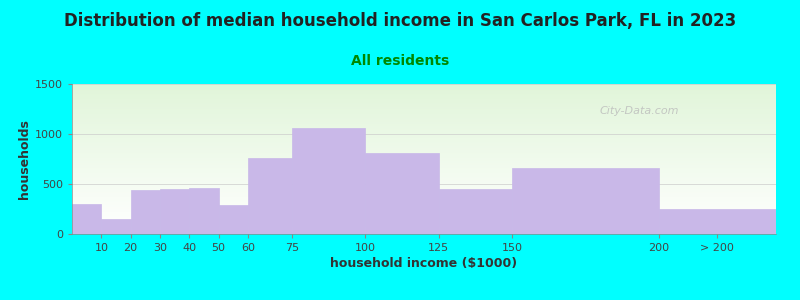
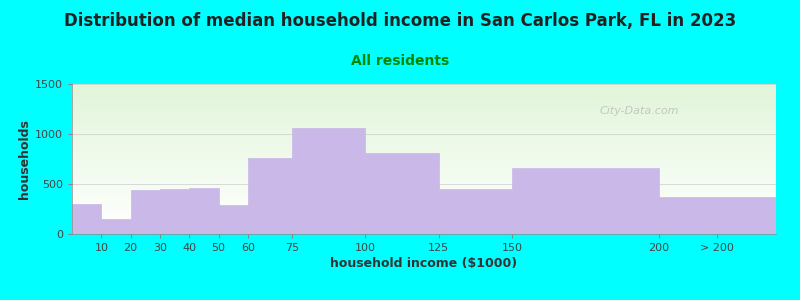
> 200: 250 -> 370
